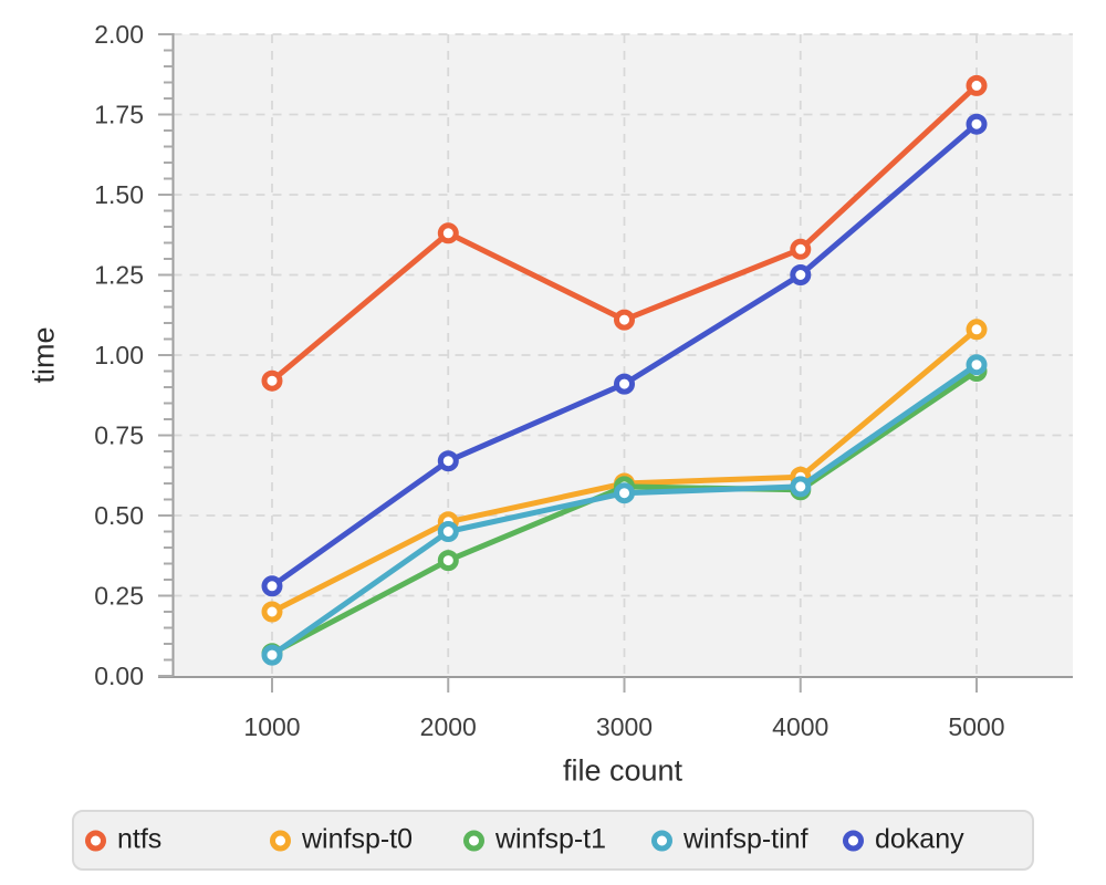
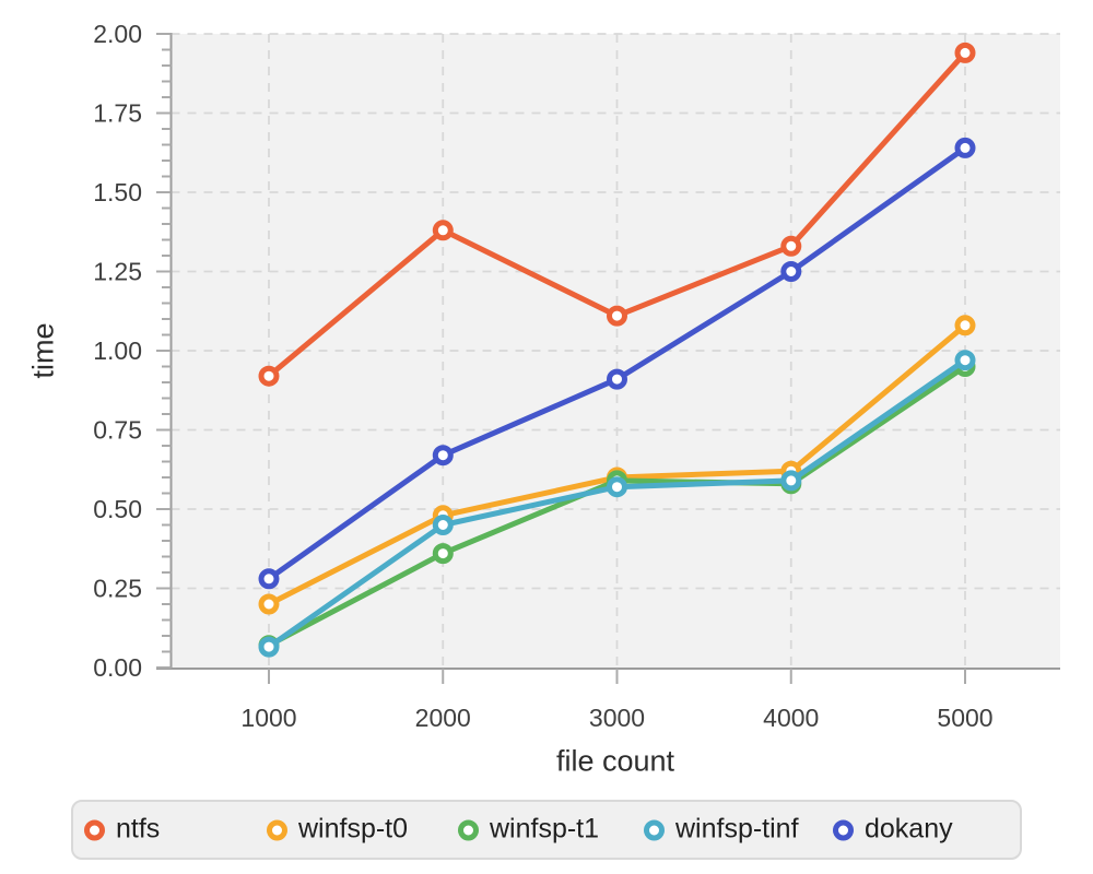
ntfs/5000: 1.84 -> 1.94
dokany/5000: 1.72 -> 1.64
